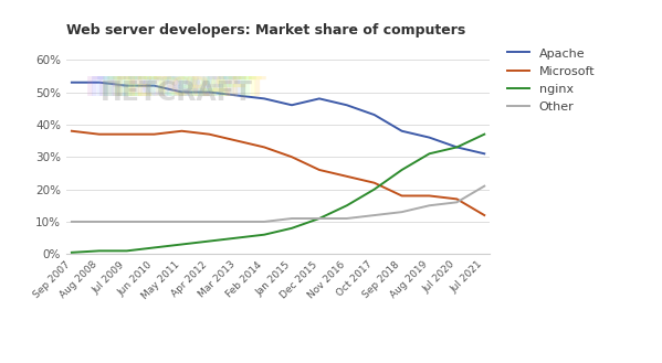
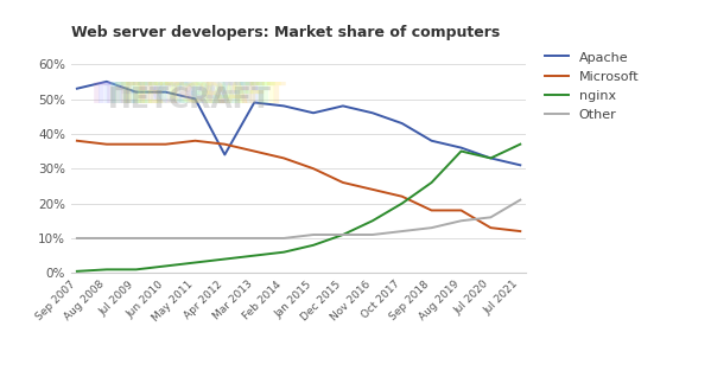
Apache/Aug 2008: 53% -> 55%
Apache/Apr 2012: 50% -> 34%
nginx/Aug 2019: 31.0% -> 35.0%
Microsoft/Jul 2020: 17% -> 13%
